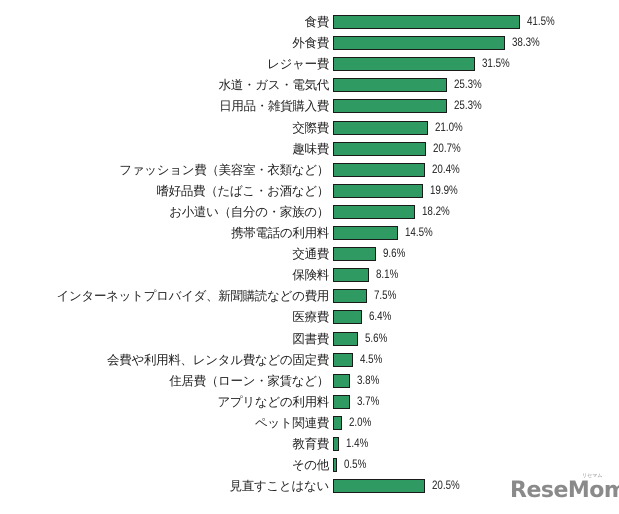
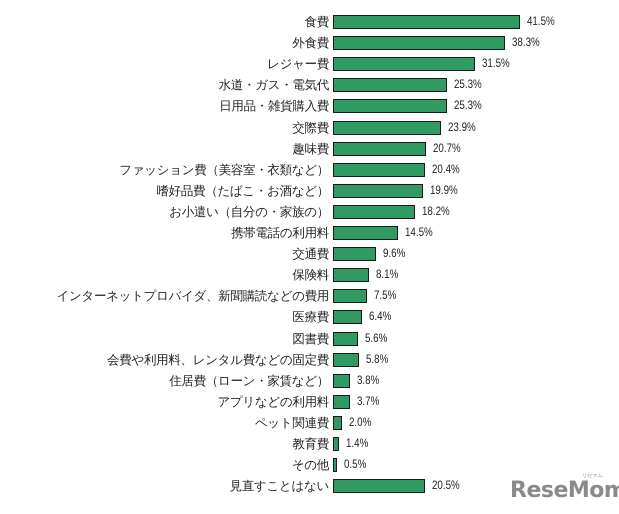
交際費: 21.0% -> 23.9%
会費や利用料、レンタル費などの固定費: 4.5% -> 5.8%
